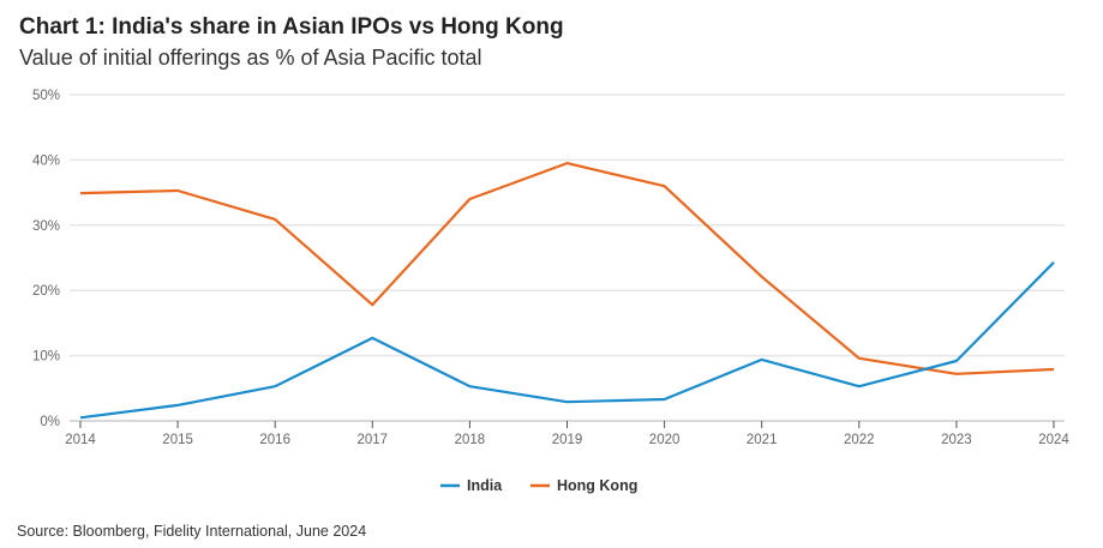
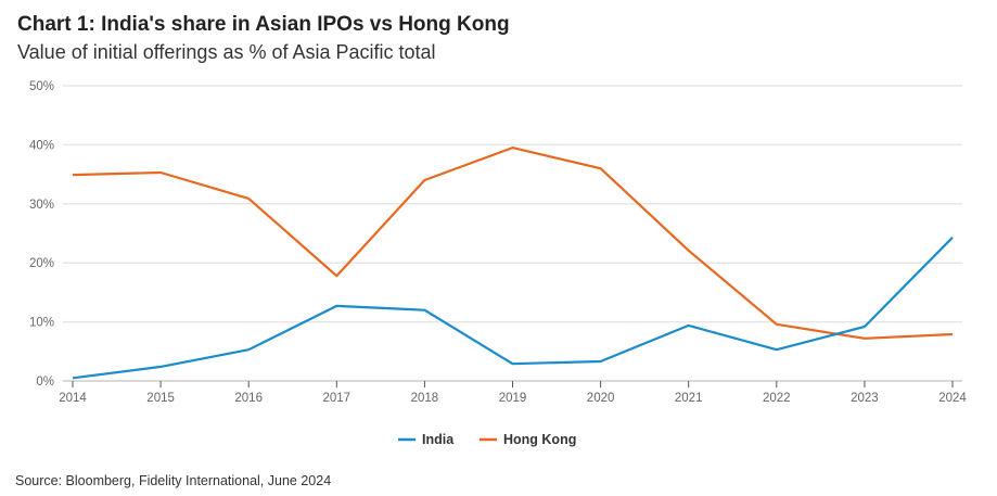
India/2018: 5% -> 12%
